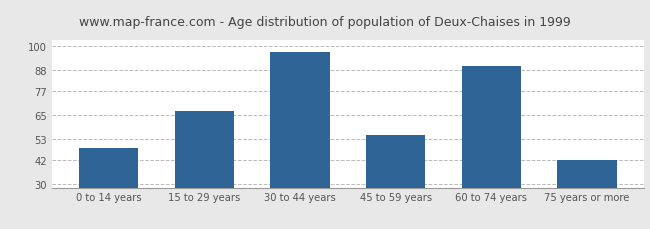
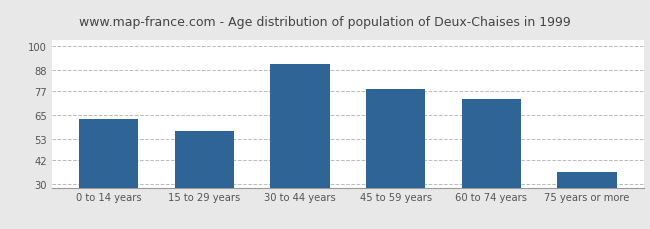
0 to 14 years: 48 -> 63
15 to 29 years: 67 -> 57
30 to 44 years: 97 -> 91
45 to 59 years: 55 -> 78
60 to 74 years: 90 -> 73
75 years or more: 42 -> 36
